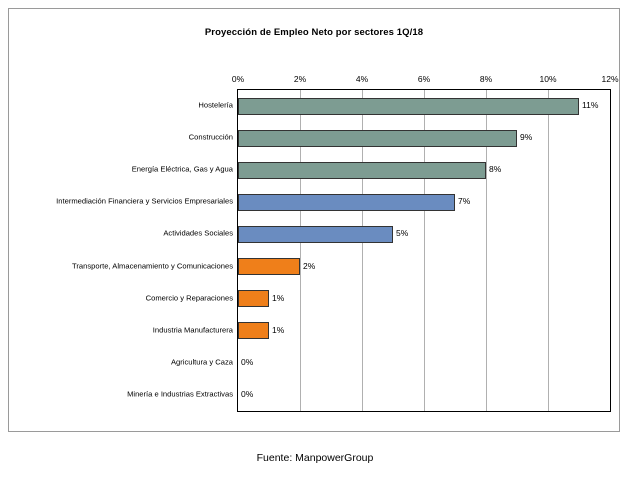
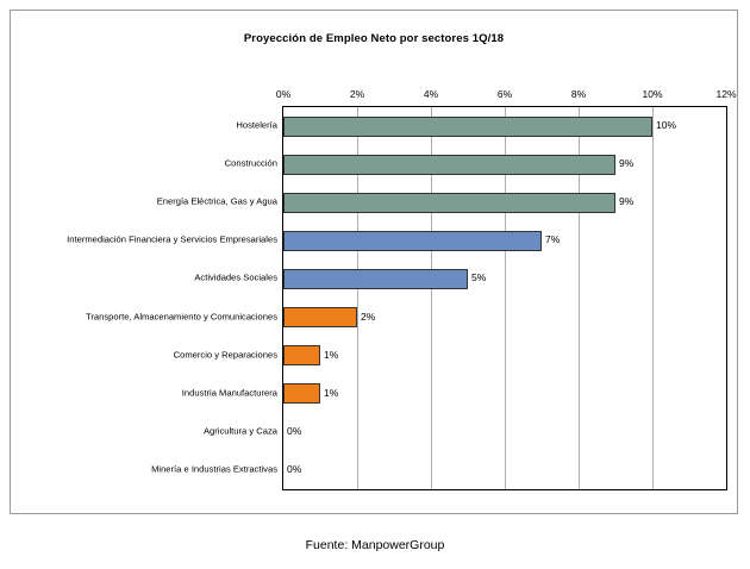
Hostelería: 11% -> 10%
Energía Eléctrica, Gas y Agua: 8% -> 9%
